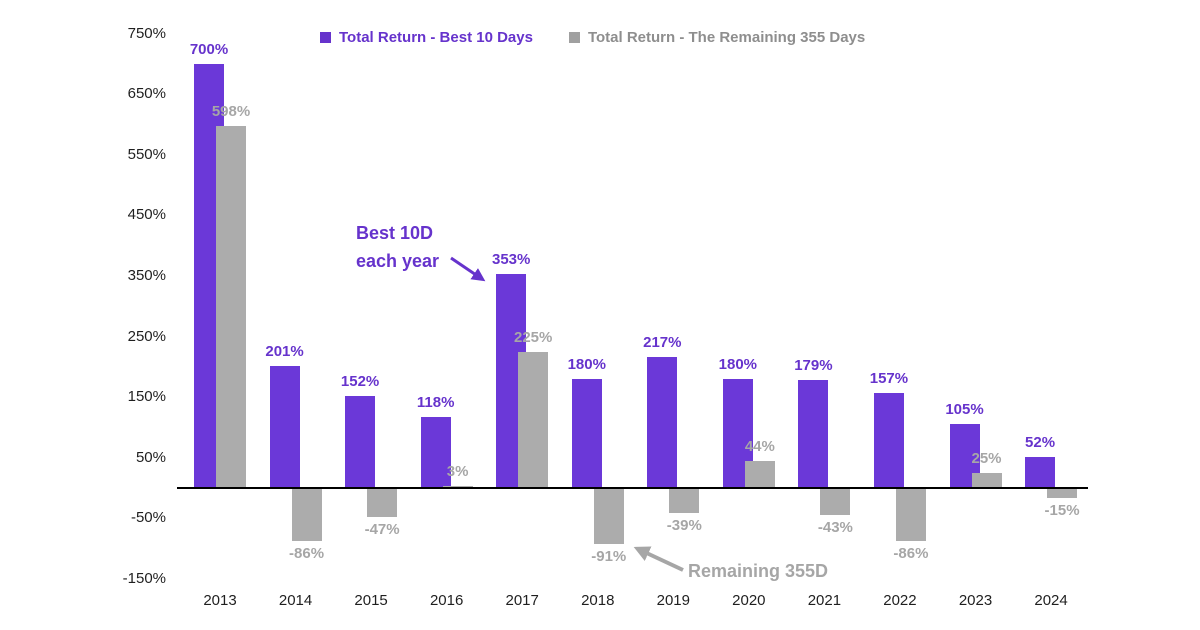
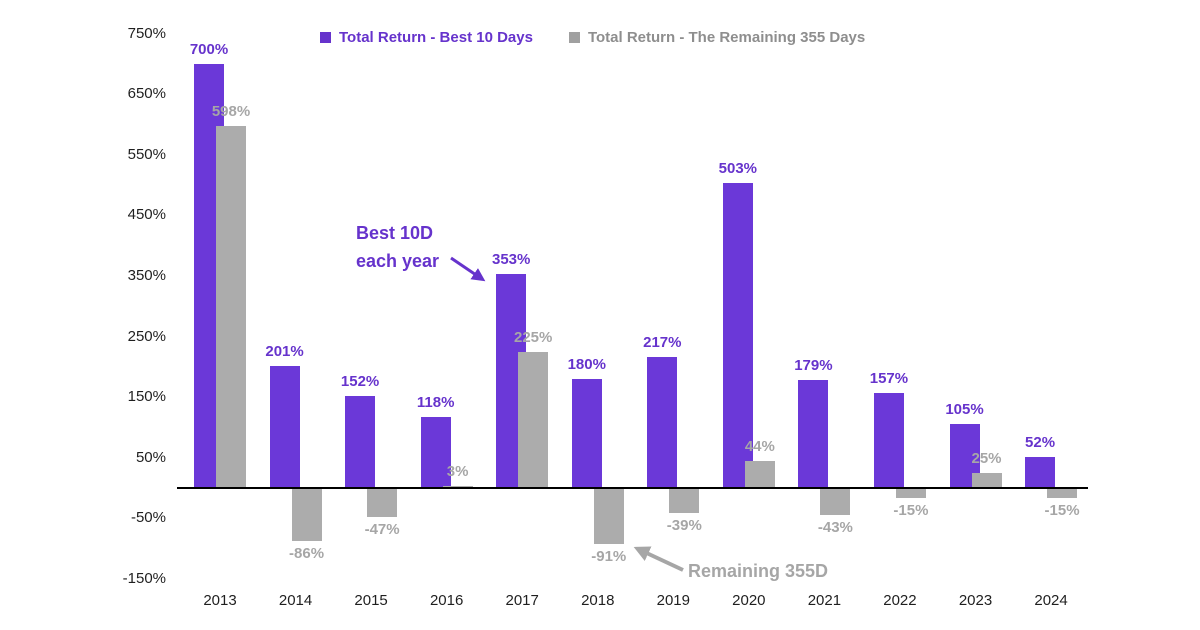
Total Return - Best 10 Days/2020: 180% -> 503%
Total Return - The Remaining 355 Days/2022: -86% -> -15%
